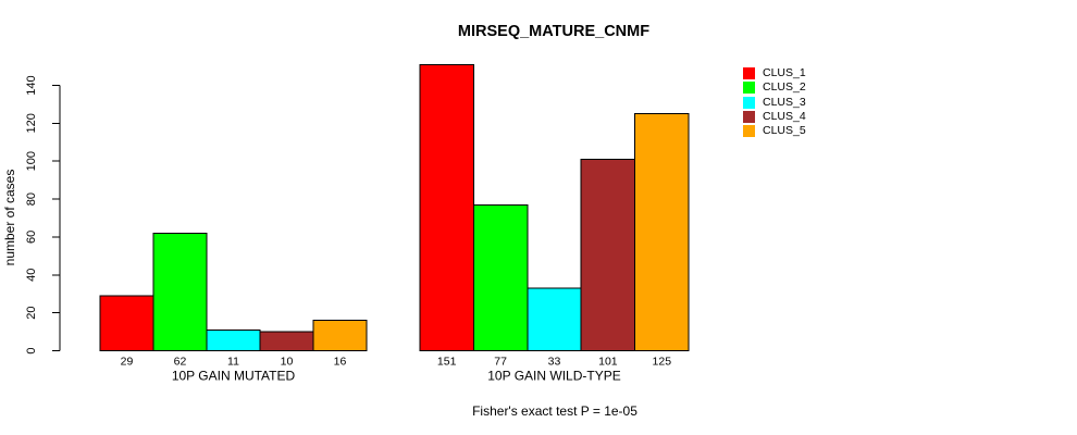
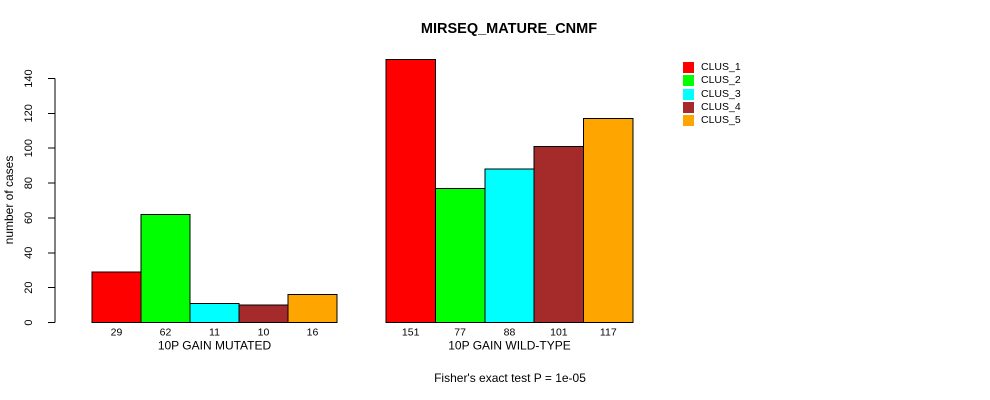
CLUS_3/10P GAIN WILD-TYPE: 33 -> 88
CLUS_5/10P GAIN WILD-TYPE: 125 -> 117
